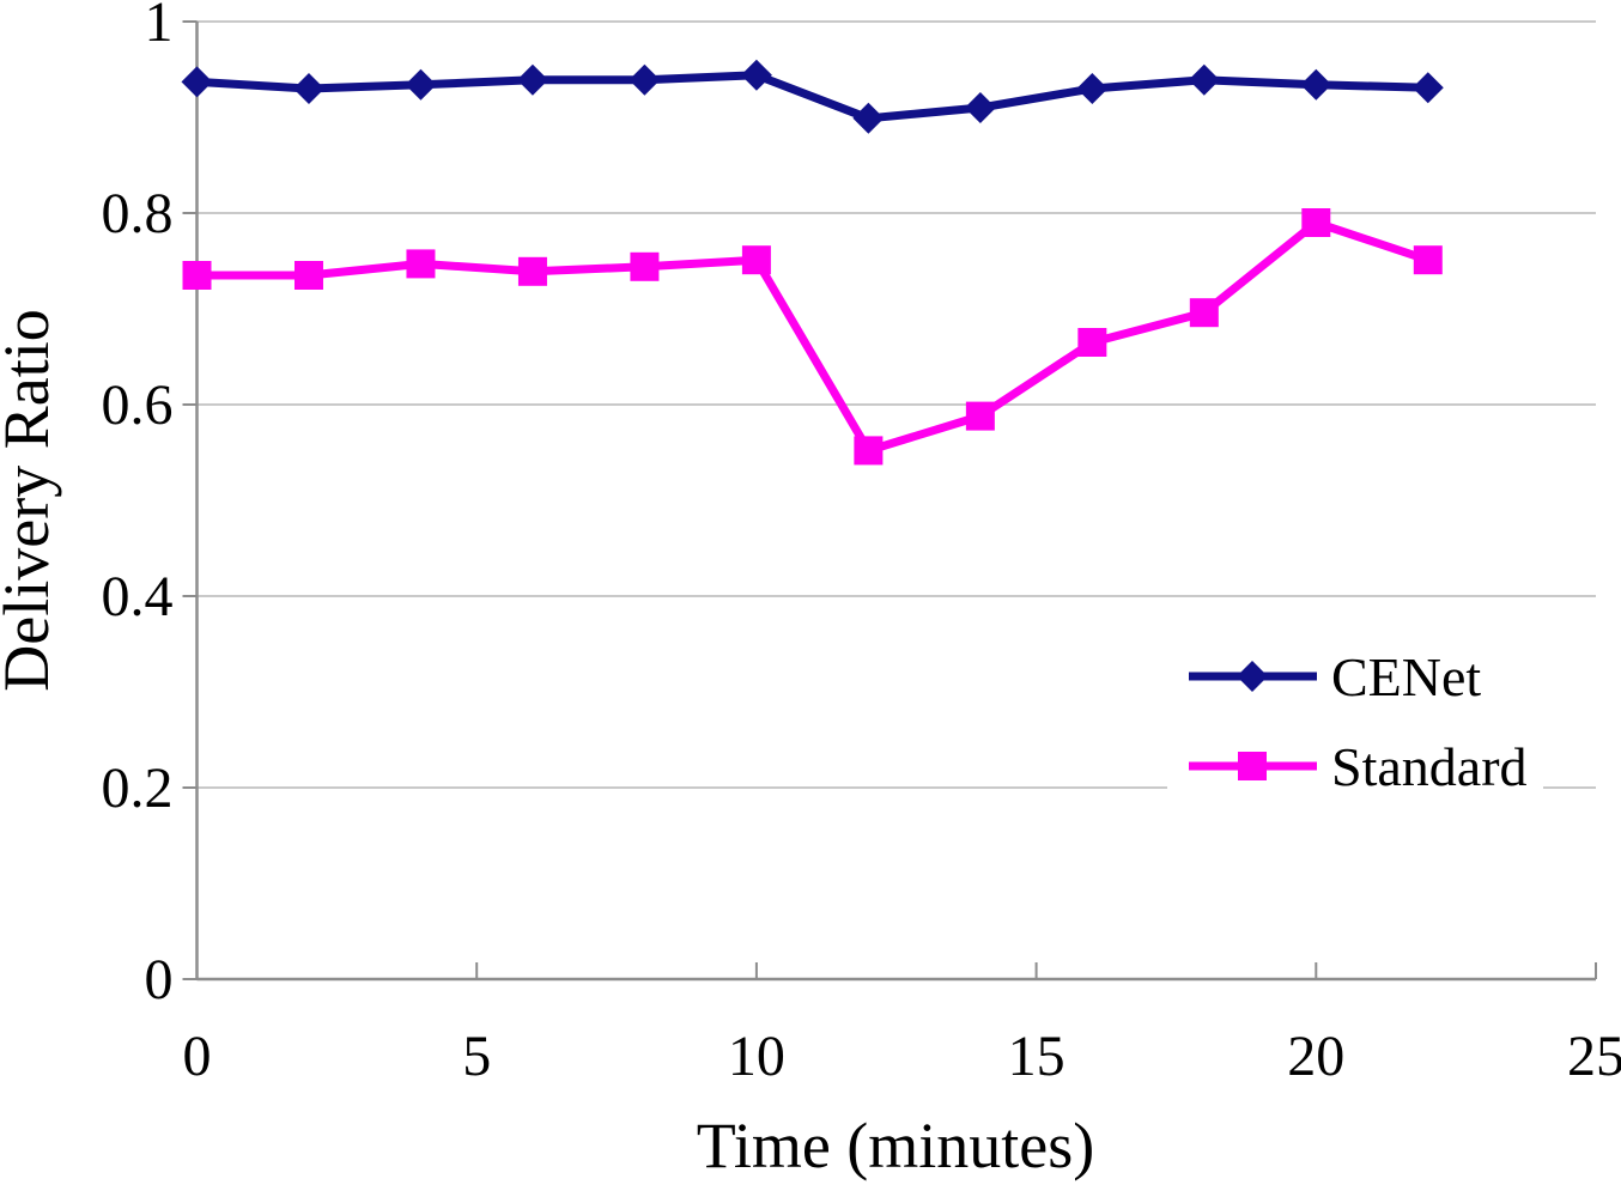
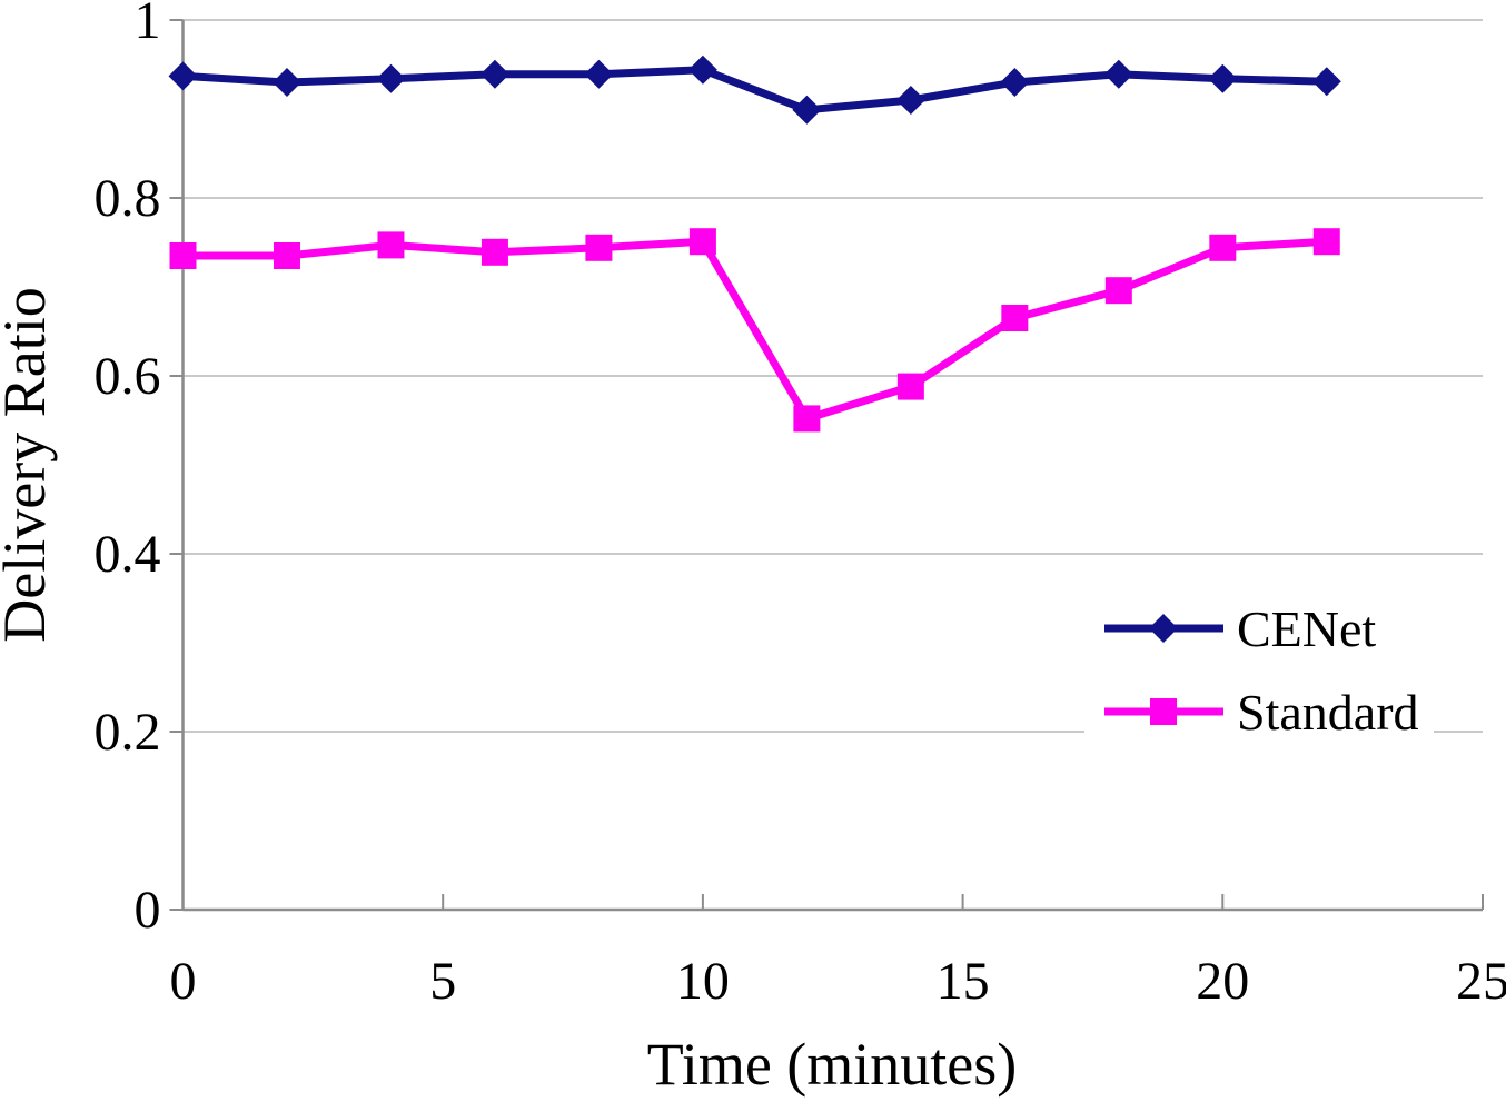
Standard/20: 0.79 -> 0.74
